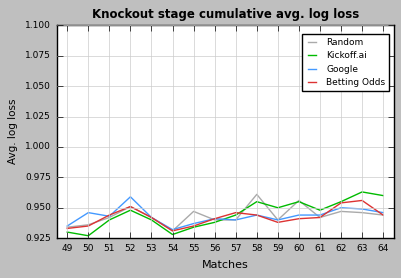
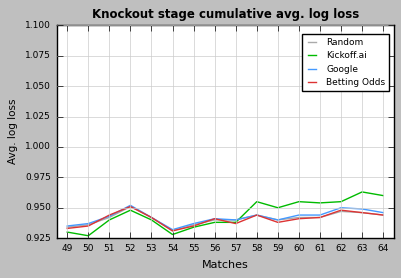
Google/50: 0.946 -> 0.937
Google/52: 0.959 -> 0.952
Random/55: 0.947 -> 0.936
Kickoff.ai/57: 0.944 -> 0.938
Betting Odds/57: 0.946 -> 0.937
Random/58: 0.961 -> 0.944
Random/60: 0.956 -> 0.942
Kickoff.ai/61: 0.948 -> 0.954
Betting Odds/62: 0.954 -> 0.948
Betting Odds/63: 0.956 -> 0.946
